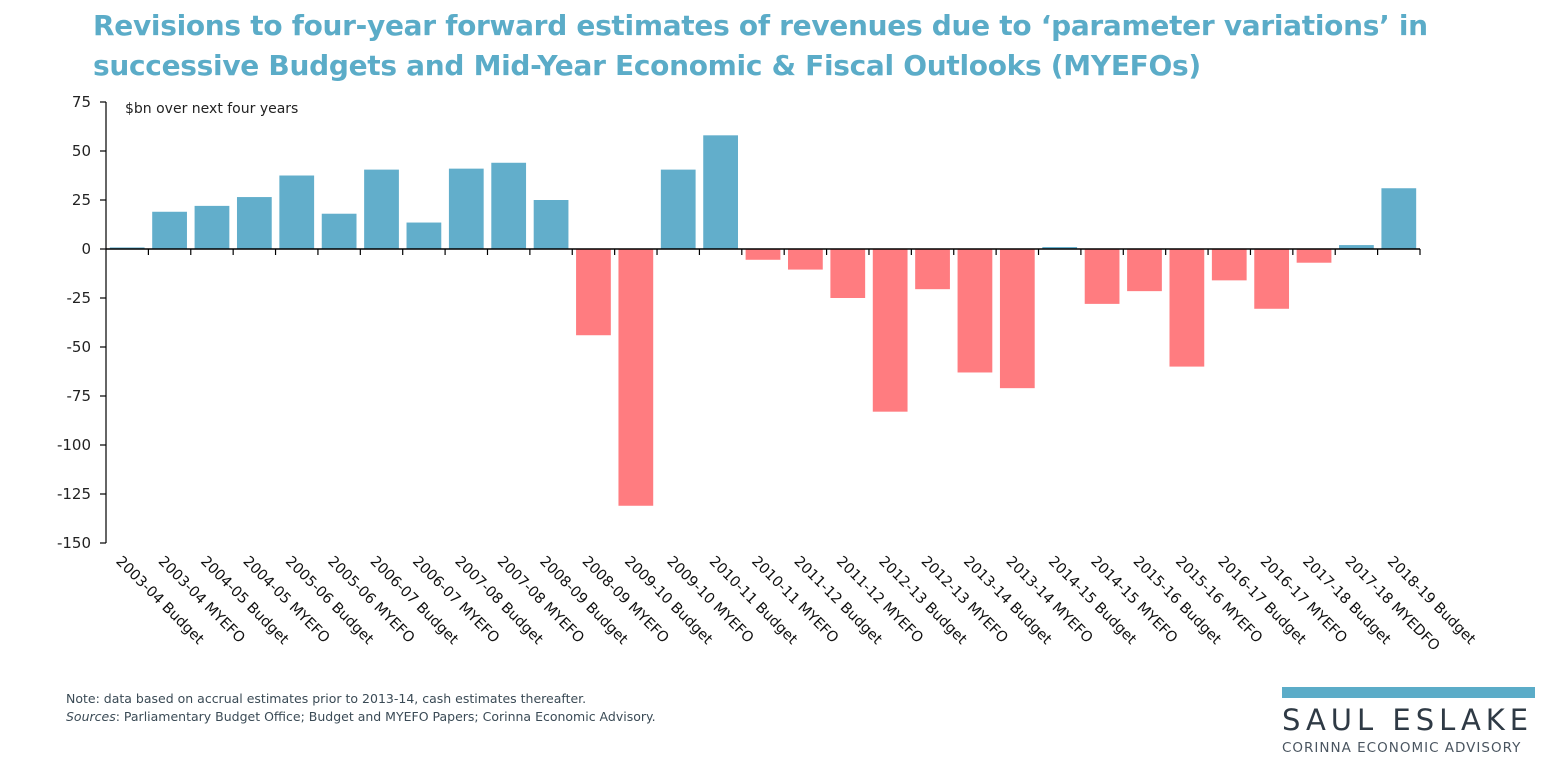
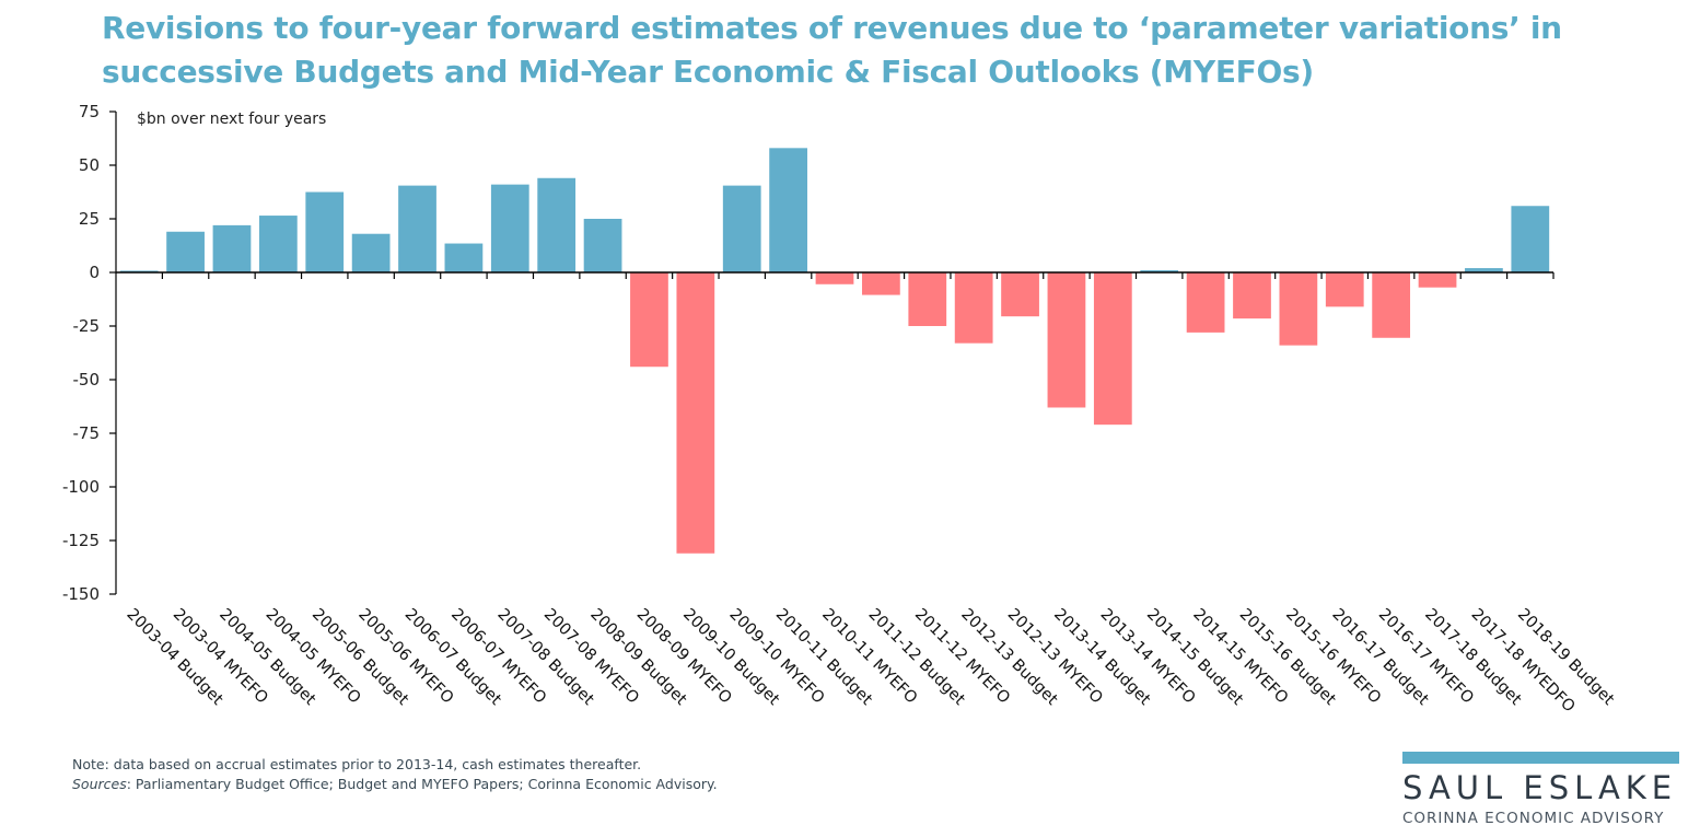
2012-13 Budget: -83 -> -33
2015-16 MYEFO: -60 -> -34
